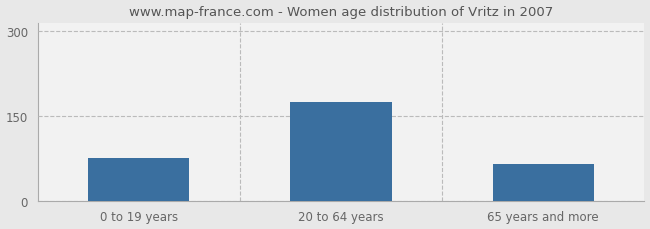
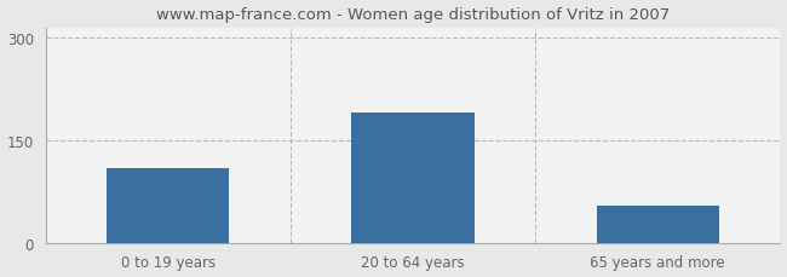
0 to 19 years: 75 -> 110
20 to 64 years: 175 -> 190
65 years and more: 65 -> 54
